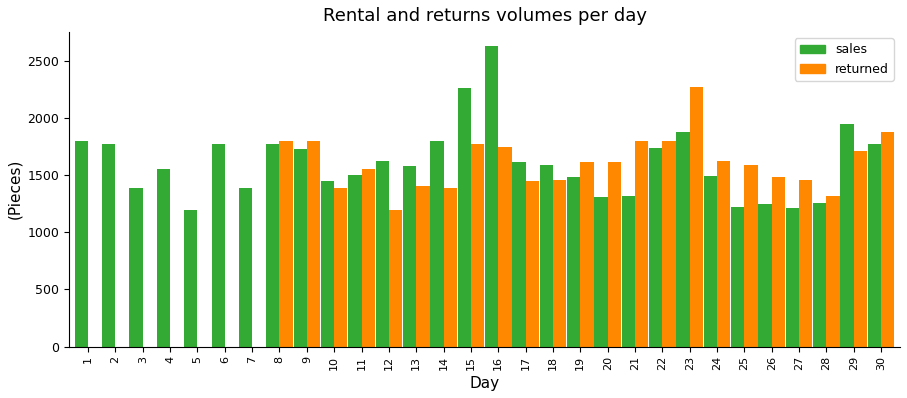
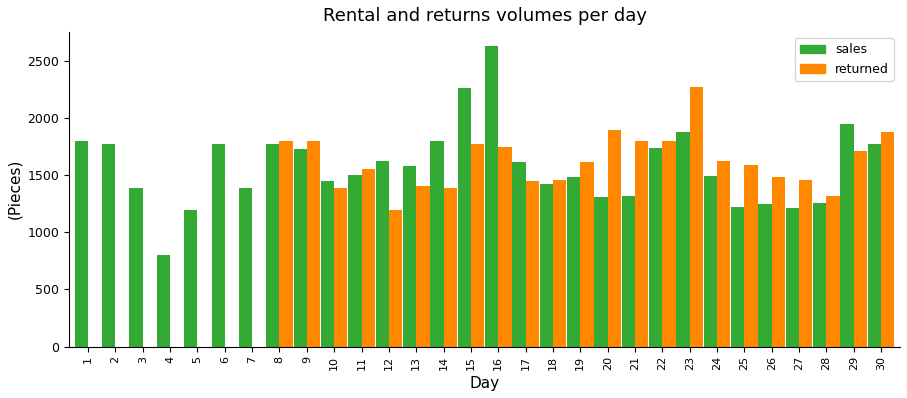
sales/4: 1550 -> 800
sales/18: 1590 -> 1420
returned/20: 1610 -> 1890
